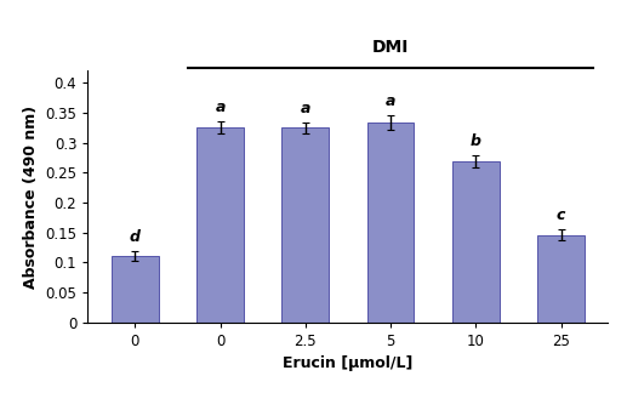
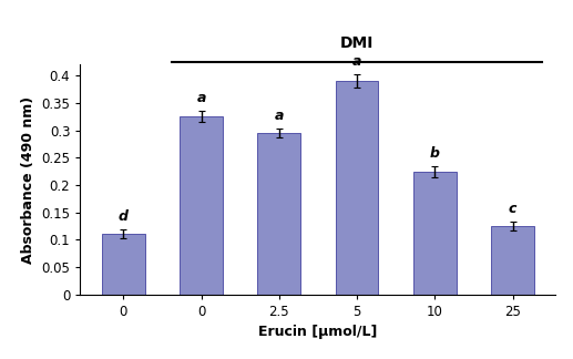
2.5: 0.325 -> 0.295
5: 0.333 -> 0.390
10: 0.268 -> 0.225
25: 0.146 -> 0.125
